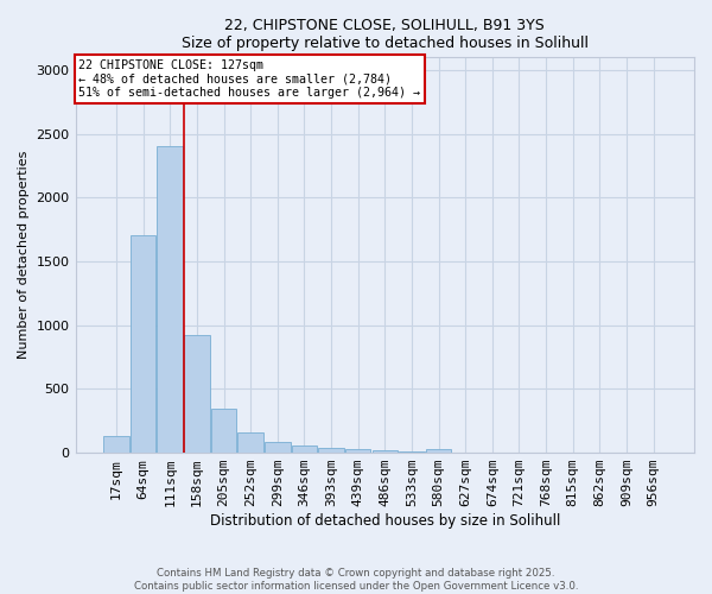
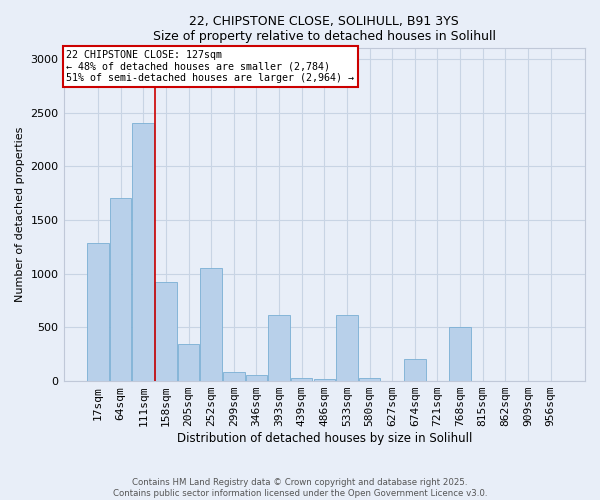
17sqm: 130 -> 1290
252sqm: 160 -> 1050
393sqm: 40 -> 620
533sqm: 10 -> 620
674sqm: 0 -> 210
768sqm: 0 -> 500
